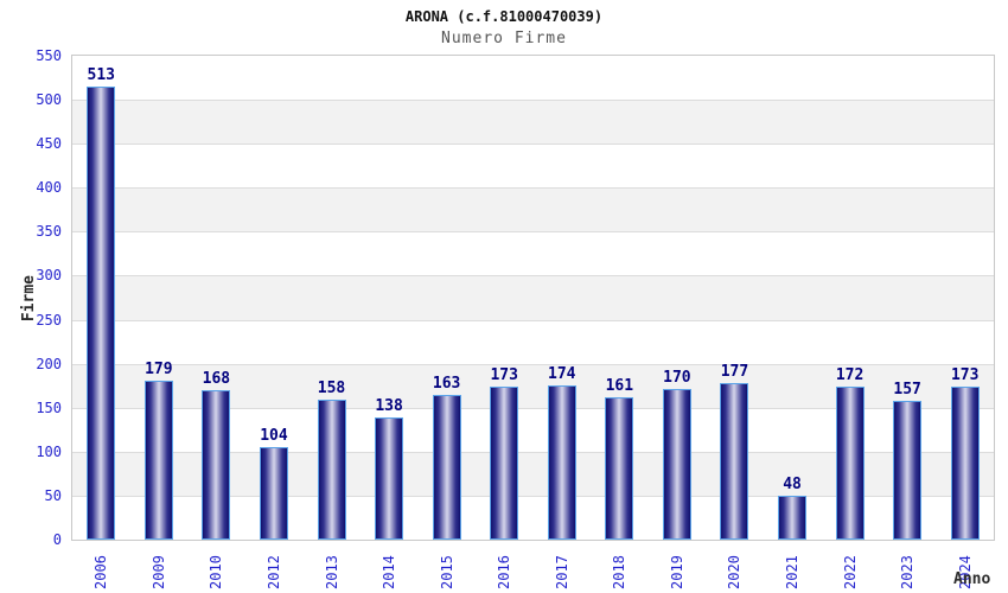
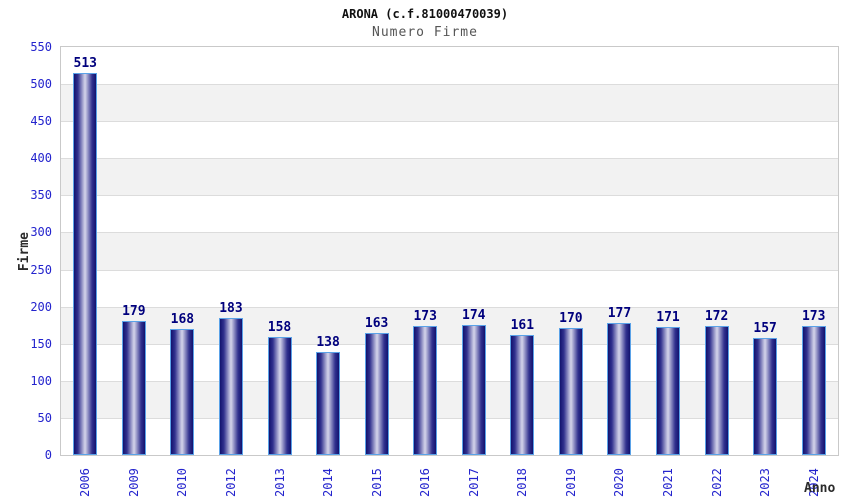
2012: 104 -> 183
2021: 48 -> 171
